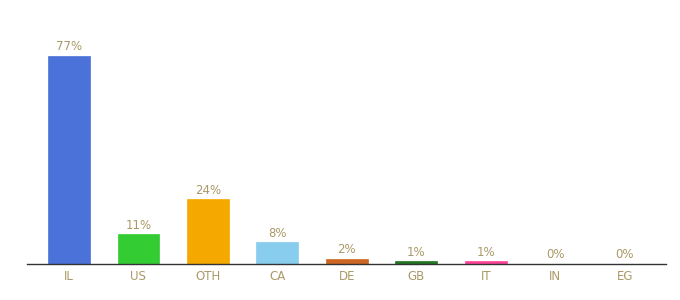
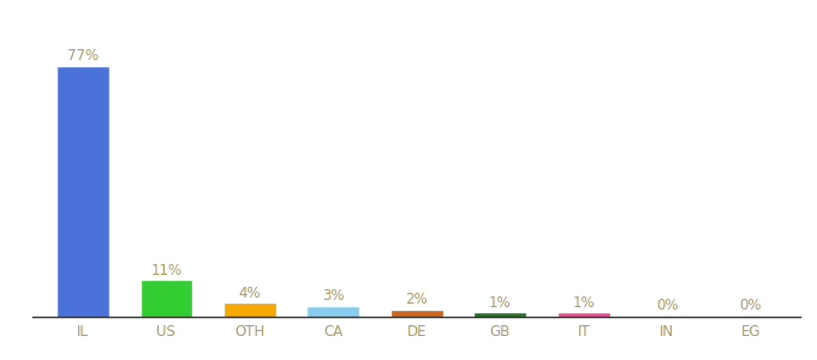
OTH: 24% -> 4%
CA: 8% -> 3%
